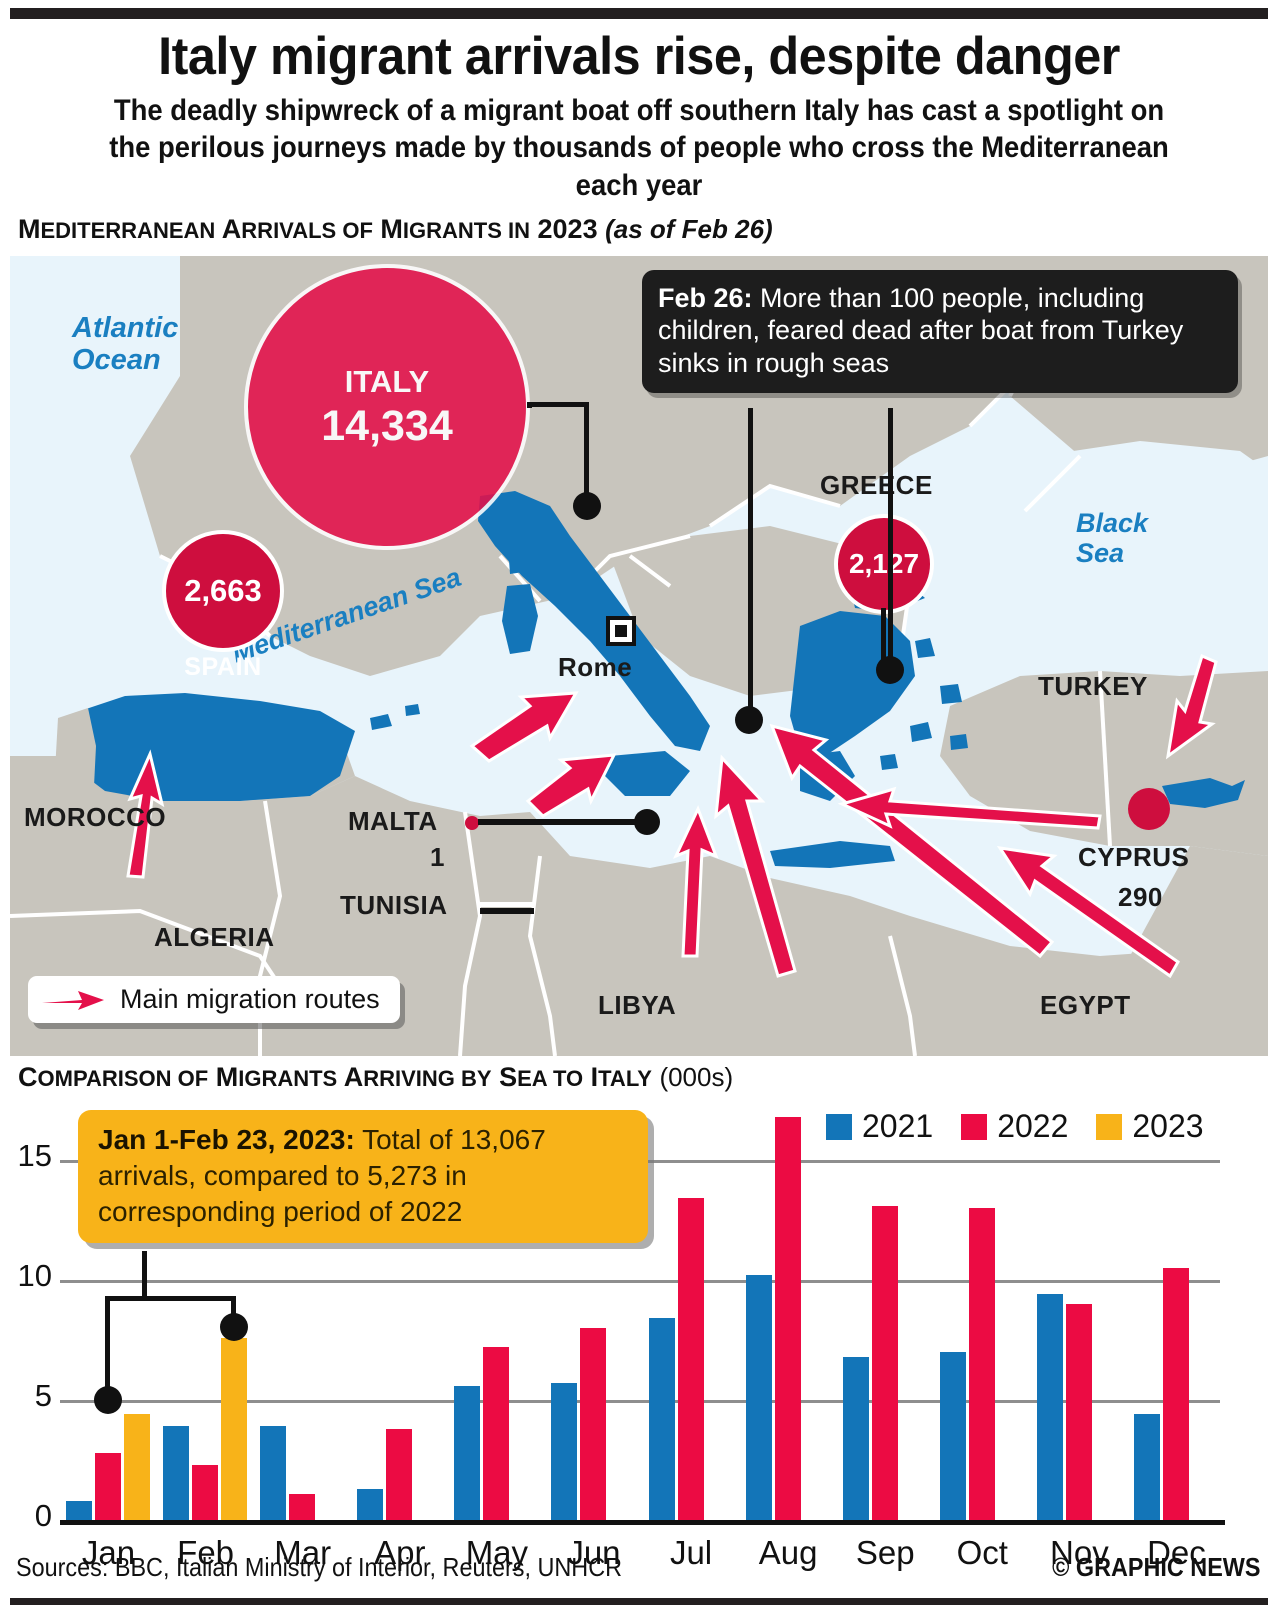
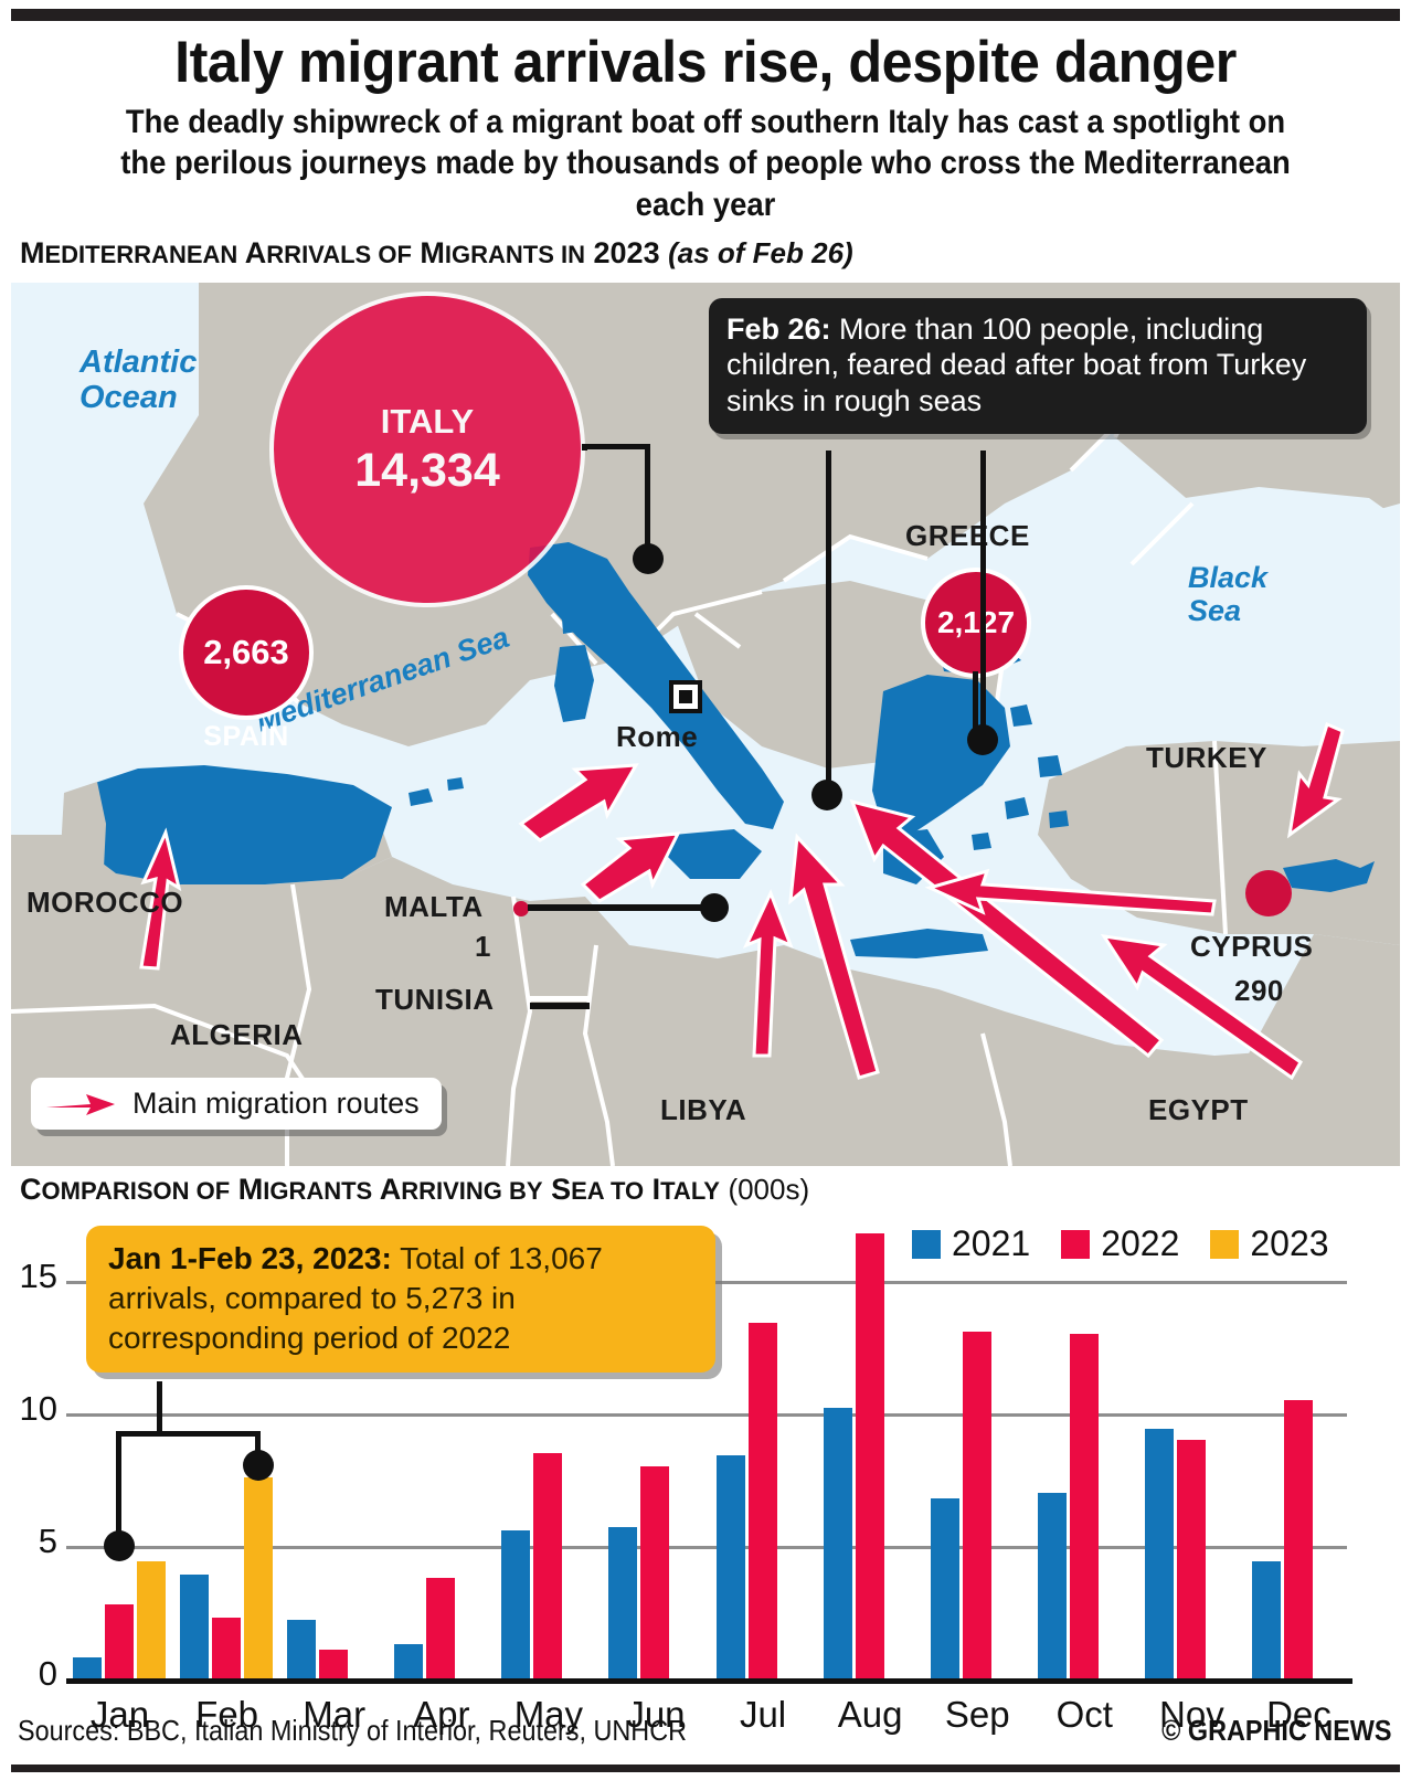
2021/Mar: 3.9 -> 2.2
2022/May: 7.2 -> 8.5
